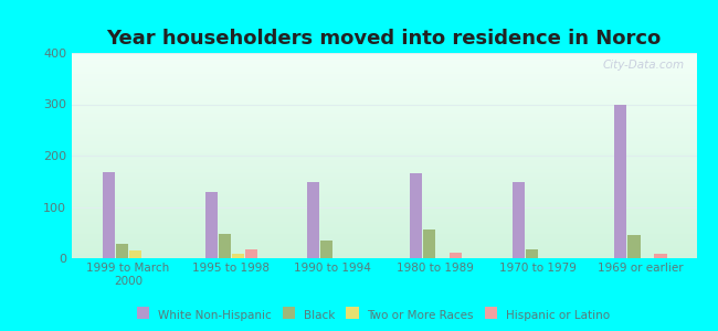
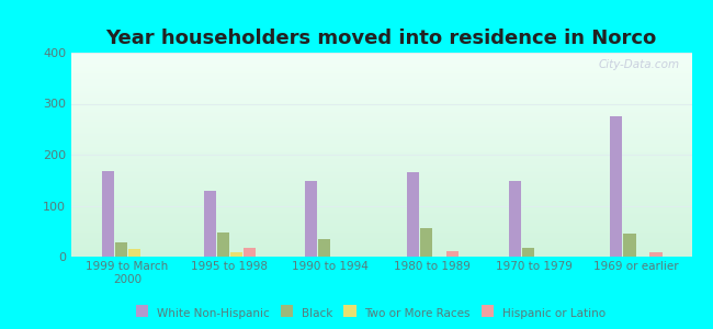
White Non-Hispanic/1969 or earlier: 300 -> 275
